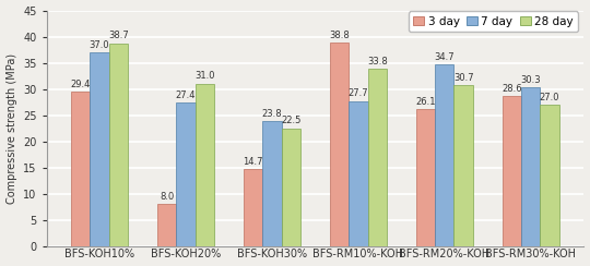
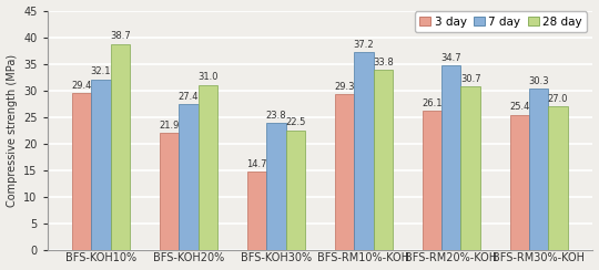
7 day/BFS-KOH10%: 37.0 -> 32.1
3 day/BFS-KOH20%: 8.0 -> 21.9
3 day/BFS-RM10%-KOH: 38.8 -> 29.3
7 day/BFS-RM10%-KOH: 27.7 -> 37.2
3 day/BFS-RM30%-KOH: 28.6 -> 25.4
